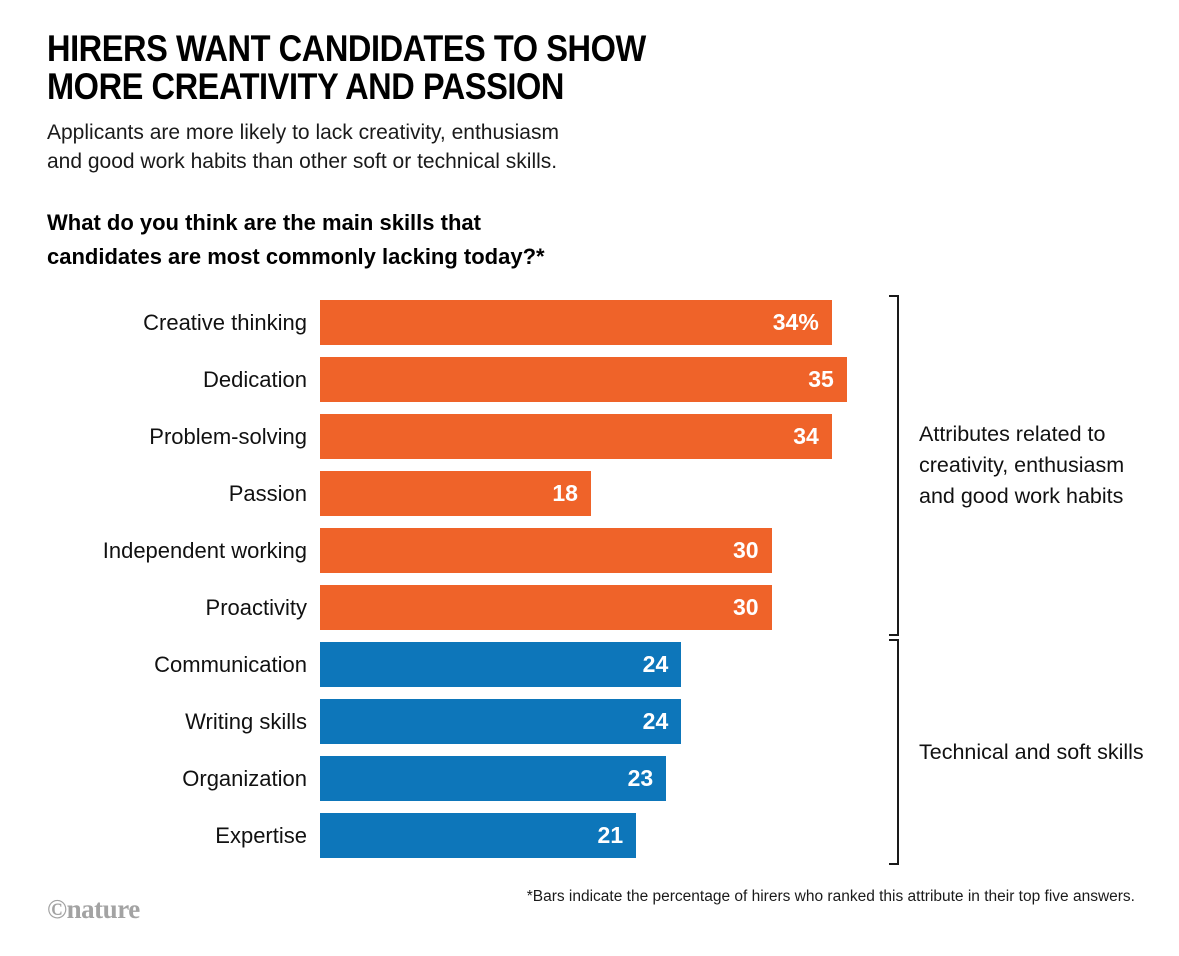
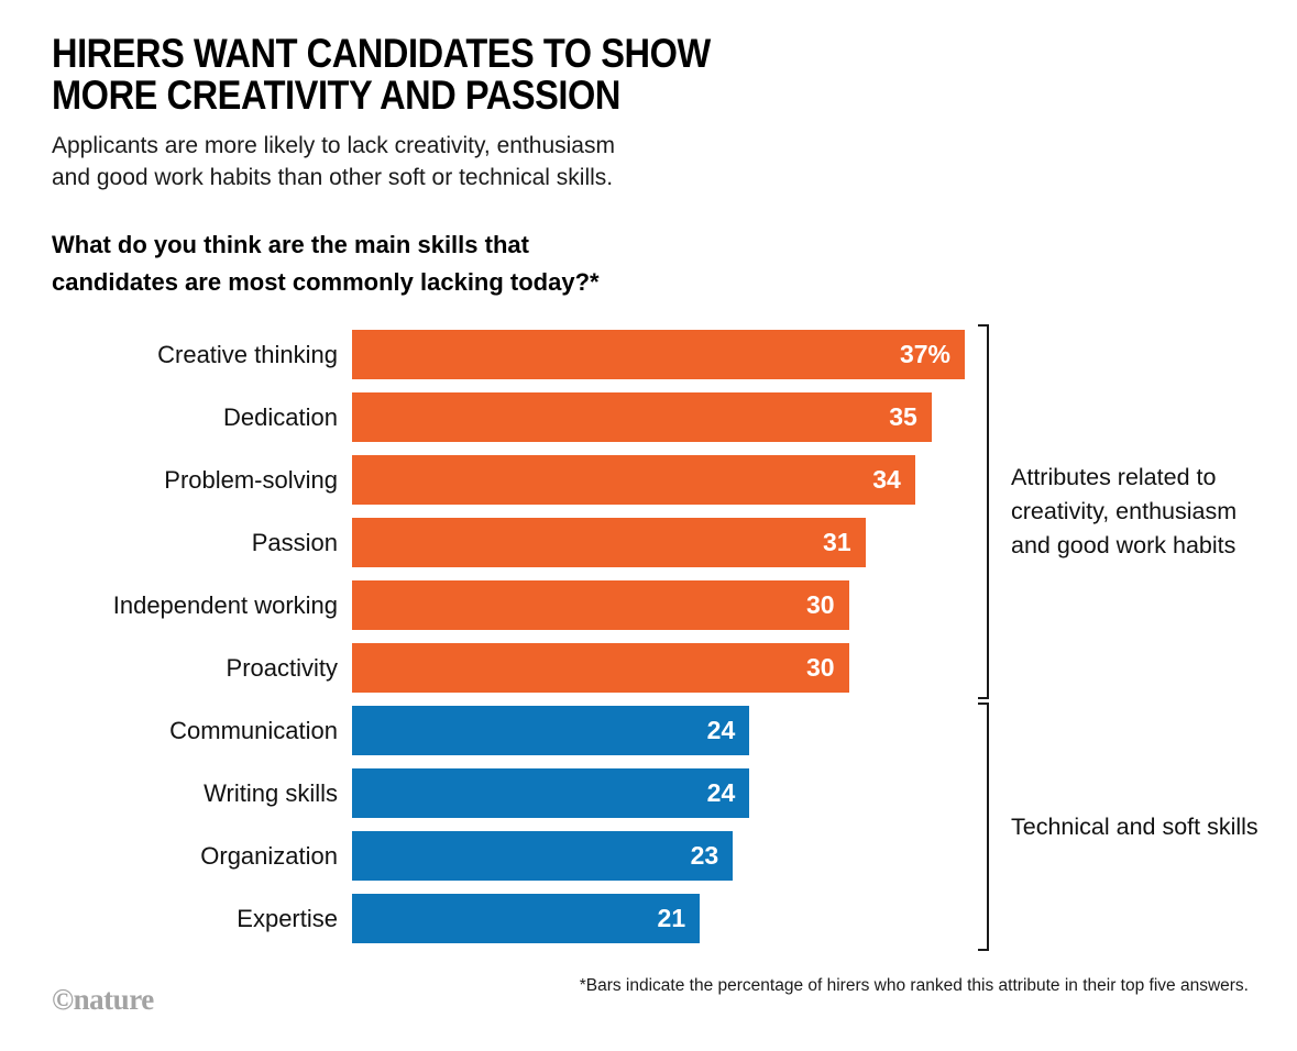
Creative thinking: 34% -> 37%
Passion: 18 -> 31
